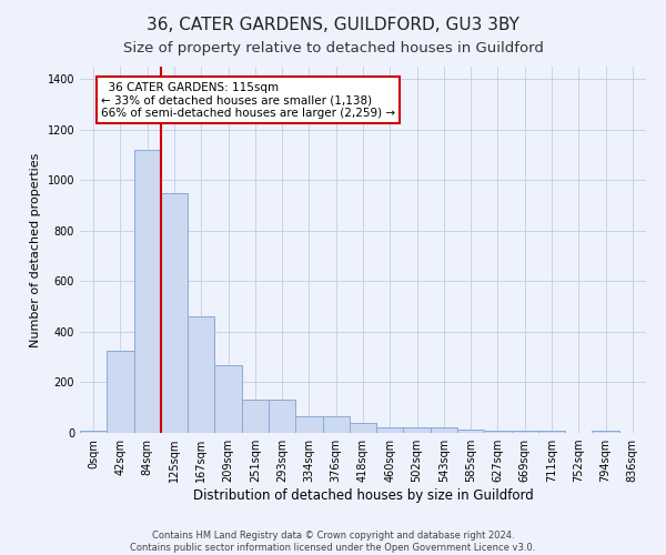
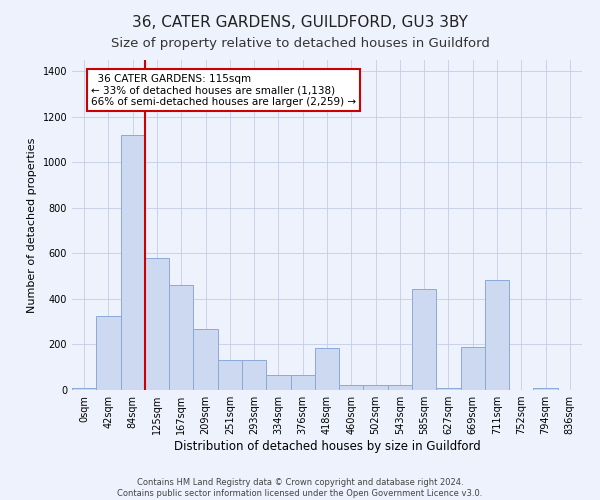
125sqm: 950 -> 580
418sqm: 40 -> 185
585sqm: 15 -> 445
669sqm: 10 -> 190
711sqm: 10 -> 485
